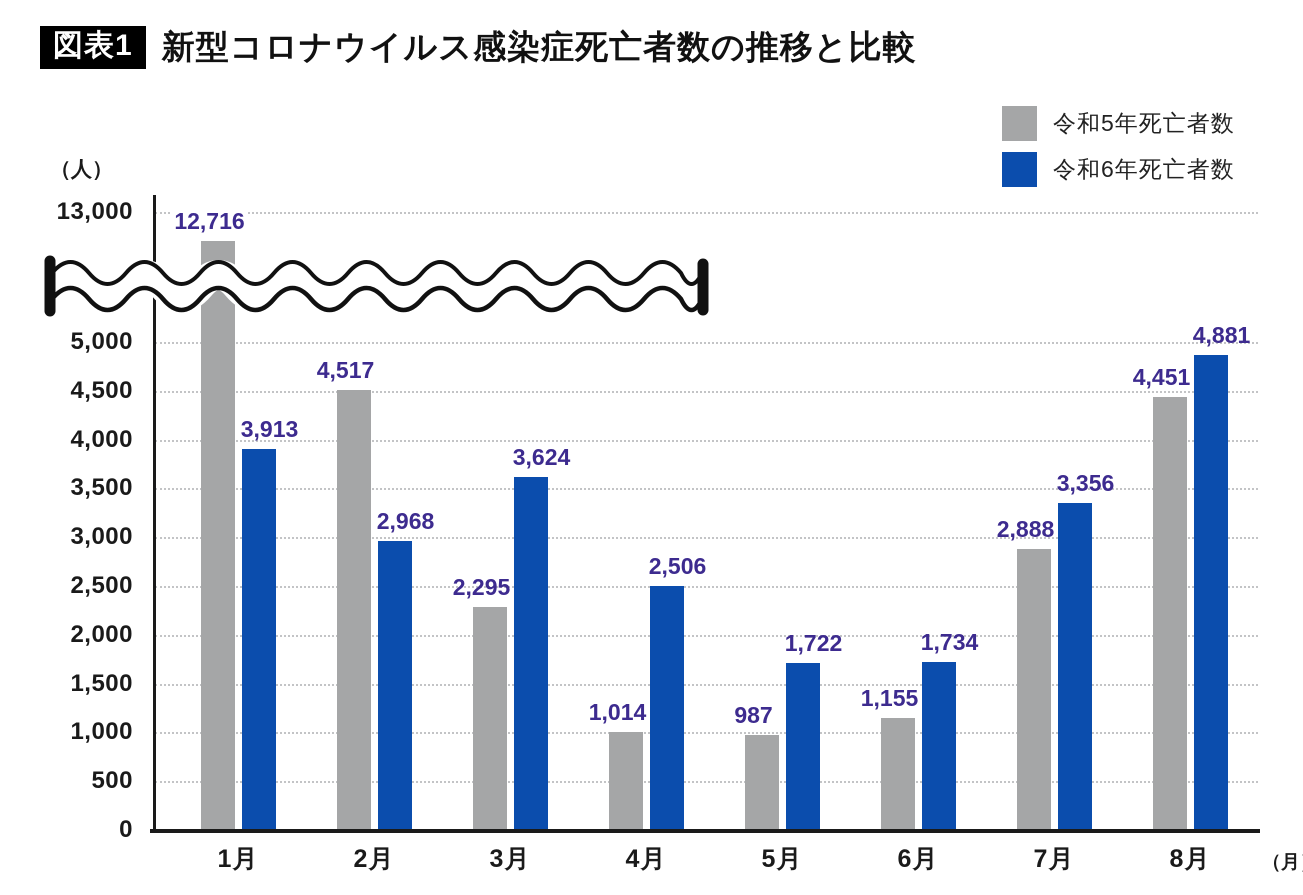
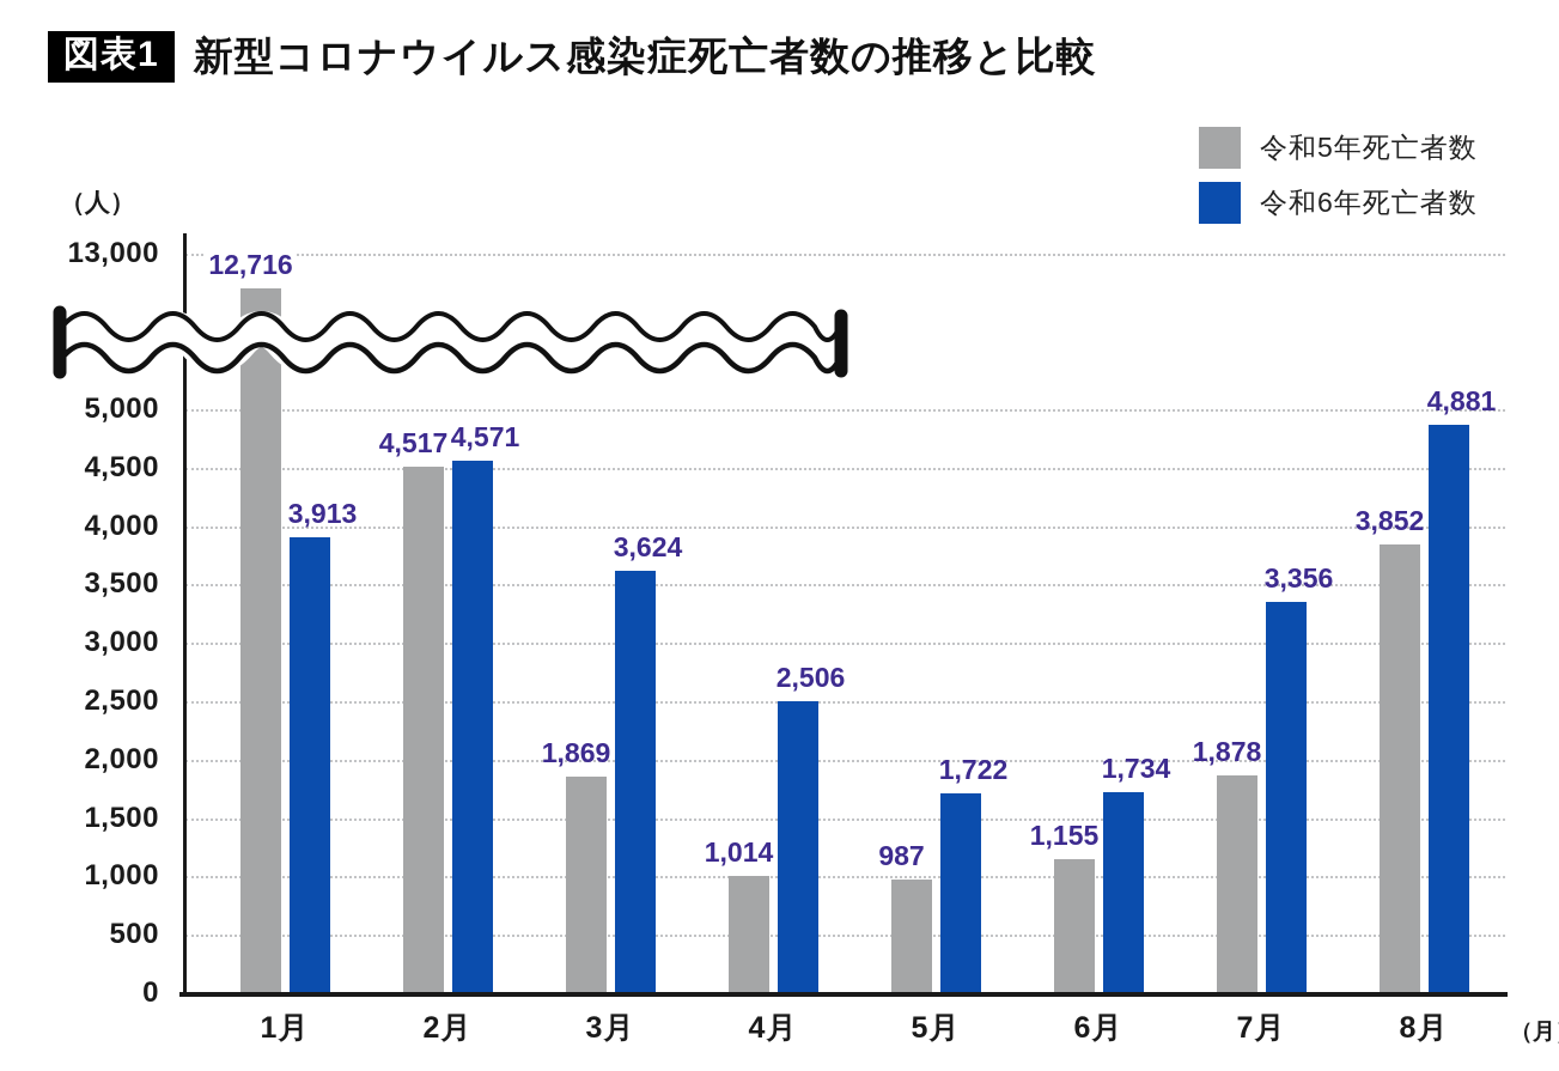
令和6年死亡者数/2月: 2,968 -> 4,571
令和5年死亡者数/3月: 2,295 -> 1,869
令和5年死亡者数/7月: 2,888 -> 1,878
令和5年死亡者数/8月: 4,451 -> 3,852
